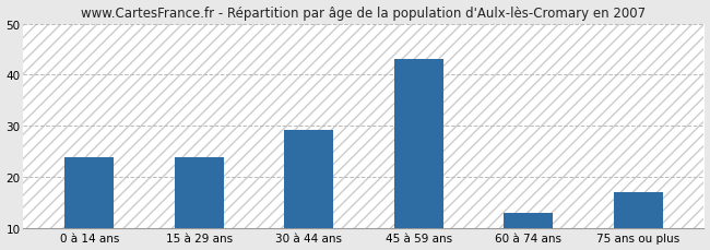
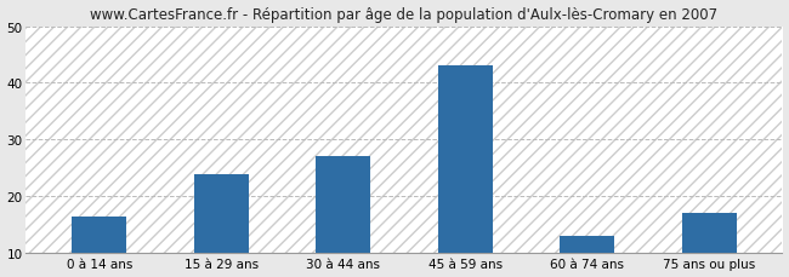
0 à 14 ans: 24.0 -> 16.5
30 à 44 ans: 29.3 -> 27.0
